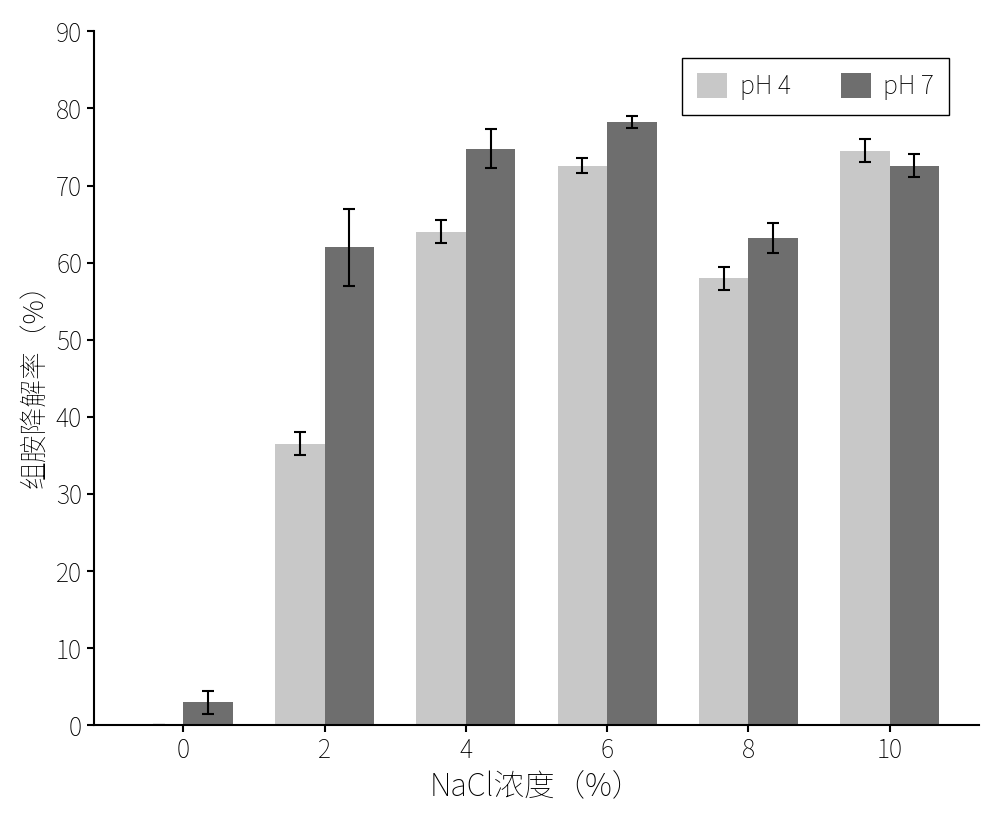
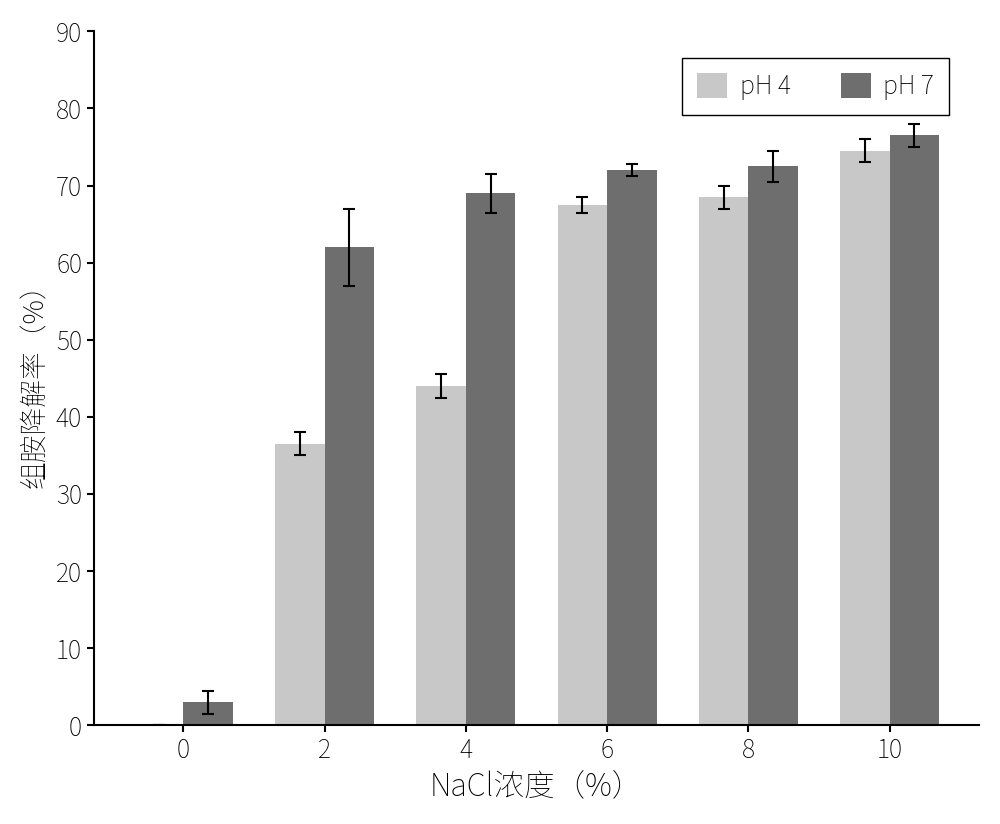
pH 4/4: 64.0 -> 44.0
pH 7/4: 74.8 -> 69.0
pH 4/6: 72.6 -> 67.5
pH 7/6: 78.2 -> 72.0
pH 4/8: 58.0 -> 68.5
pH 7/8: 63.2 -> 72.5
pH 7/10: 72.6 -> 76.5
